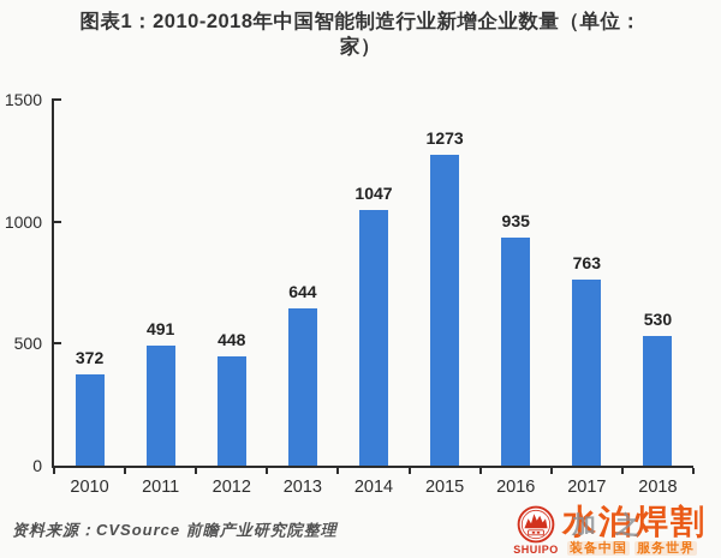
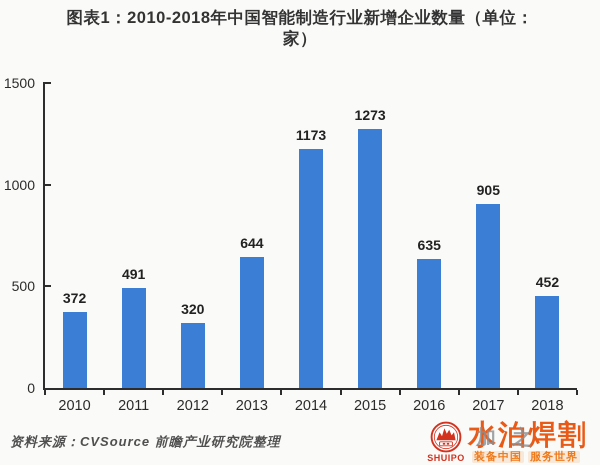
2012: 448 -> 320
2014: 1047 -> 1173
2016: 935 -> 635
2017: 763 -> 905
2018: 530 -> 452
